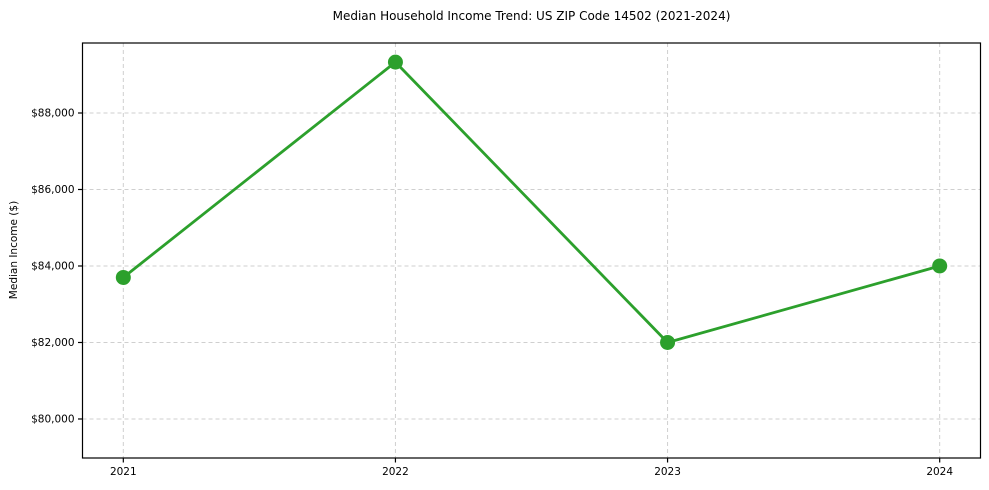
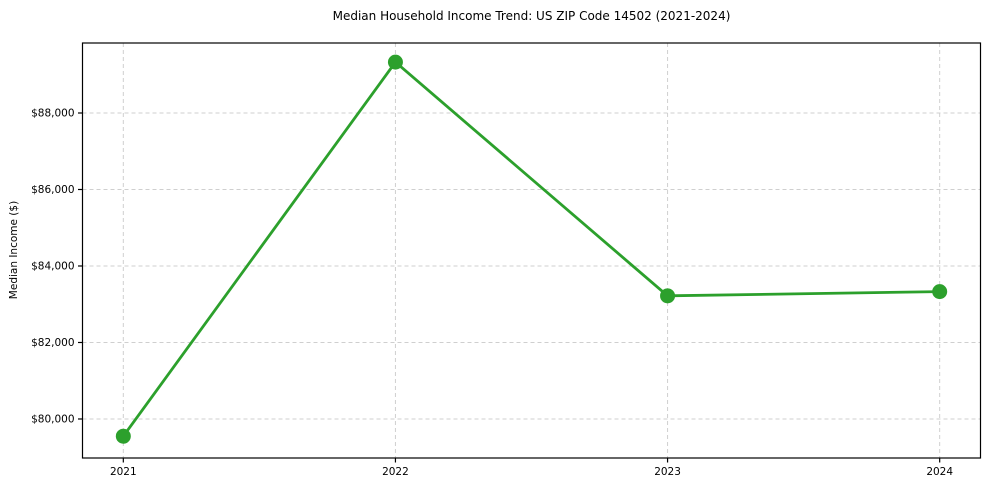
2021: $83700 -> $79600
2023: $82000 -> $83200
2024: $84000 -> $83300
